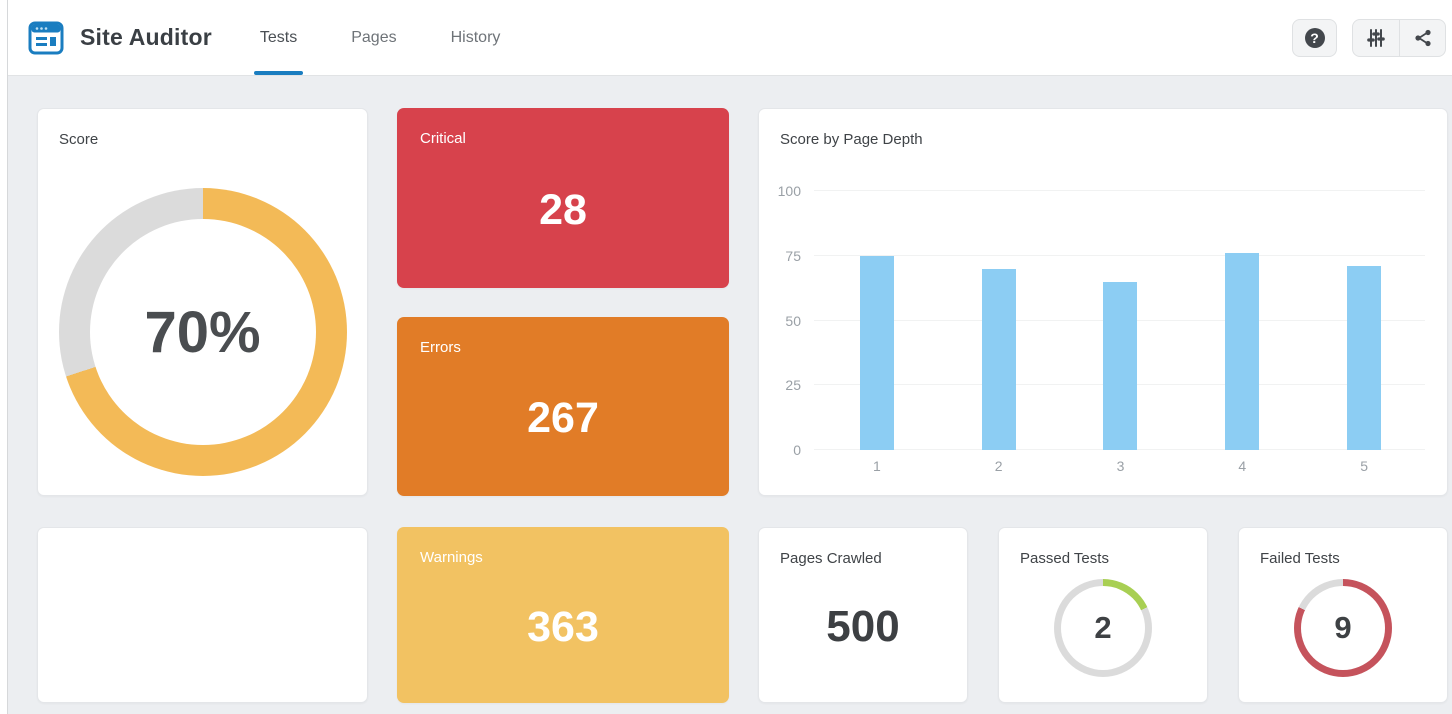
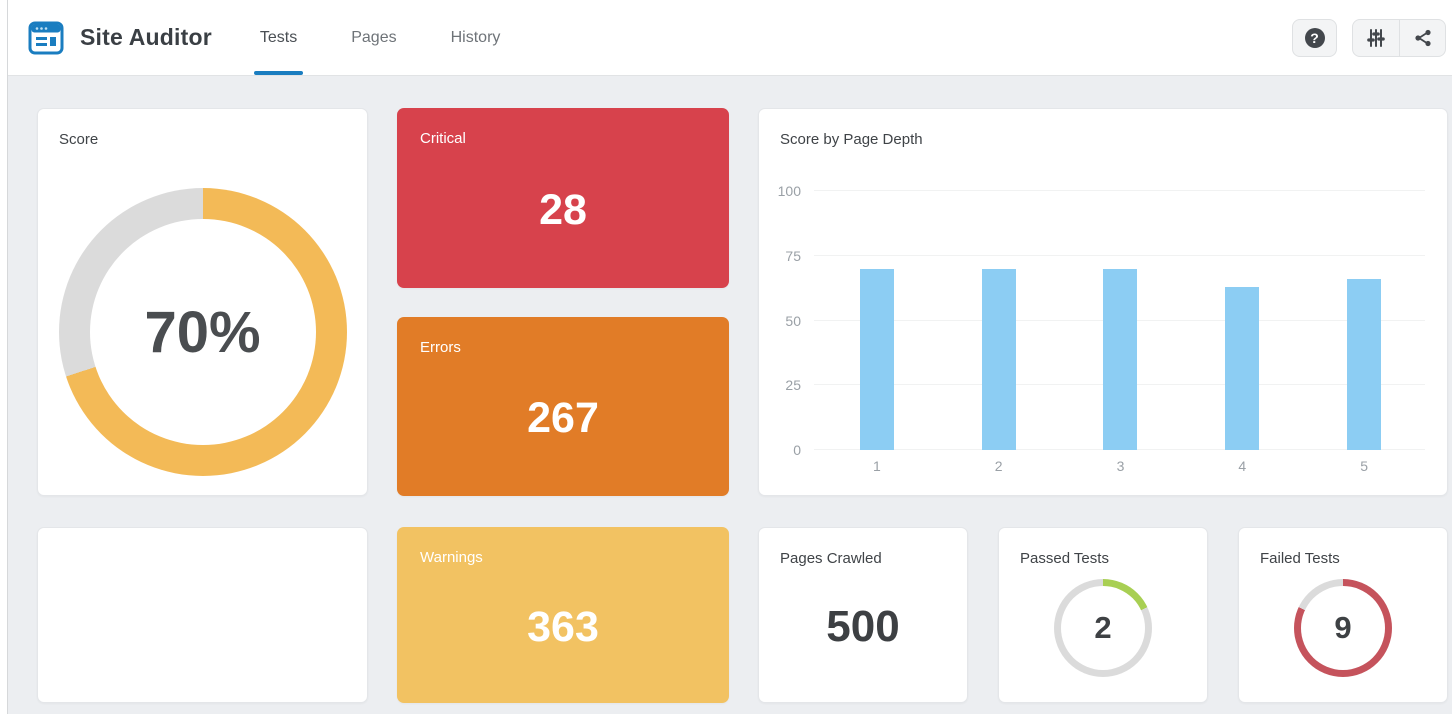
1: 75 -> 70
3: 65 -> 70
4: 76 -> 63
5: 71 -> 66
